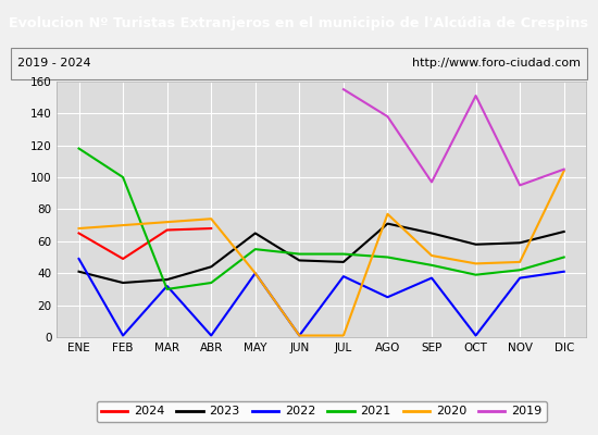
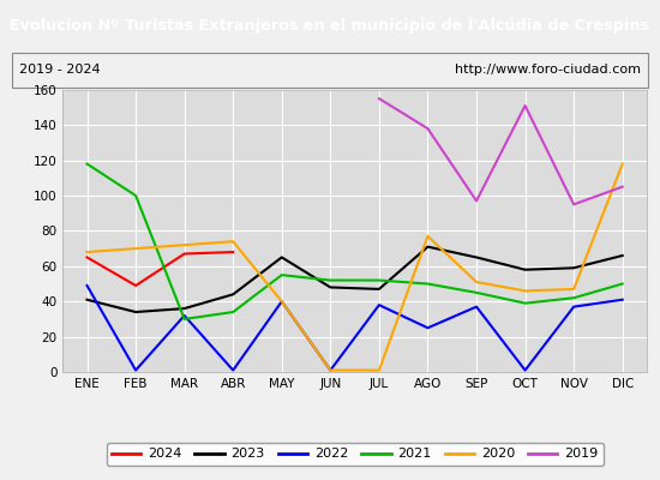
2020/DIC: 104 -> 118
